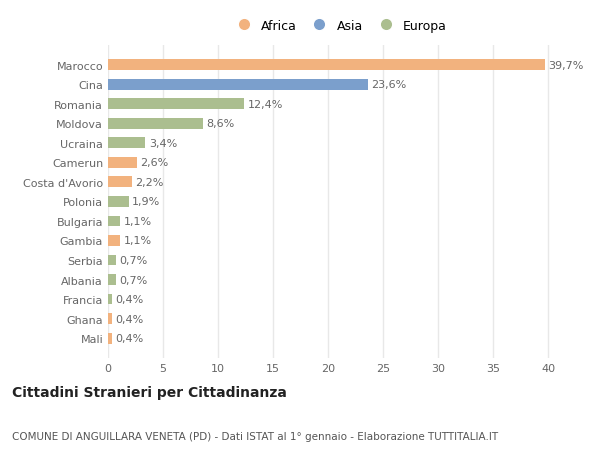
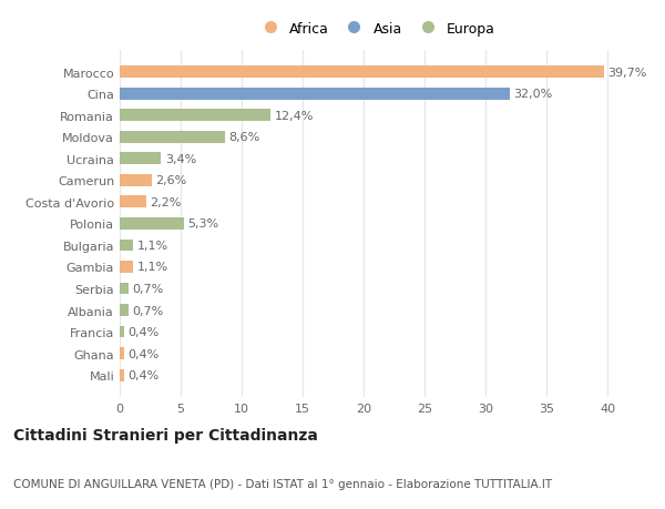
Cina: 23,6% -> 32,0%
Polonia: 1,9% -> 5,3%
